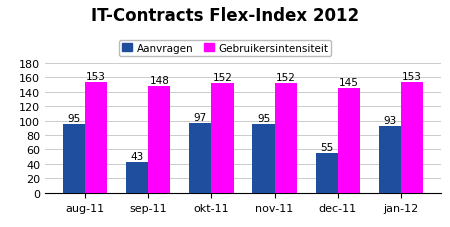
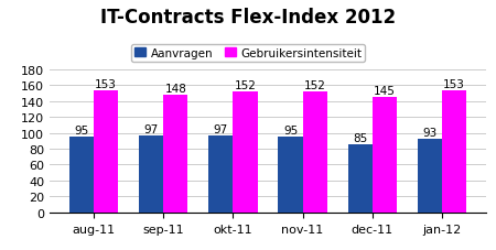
Aanvragen/sep-11: 43 -> 97
Aanvragen/dec-11: 55 -> 85
